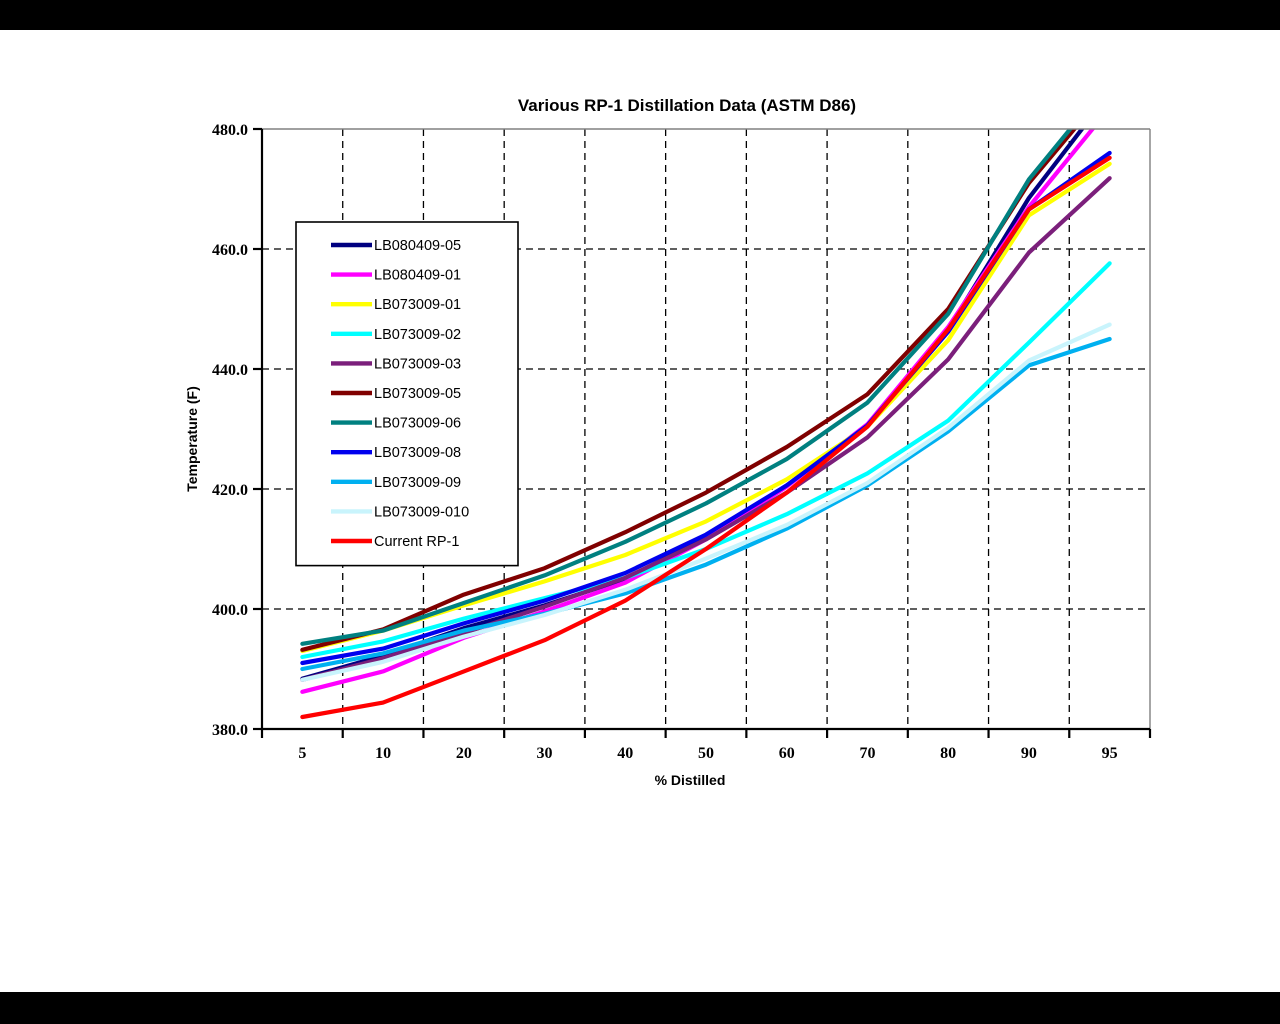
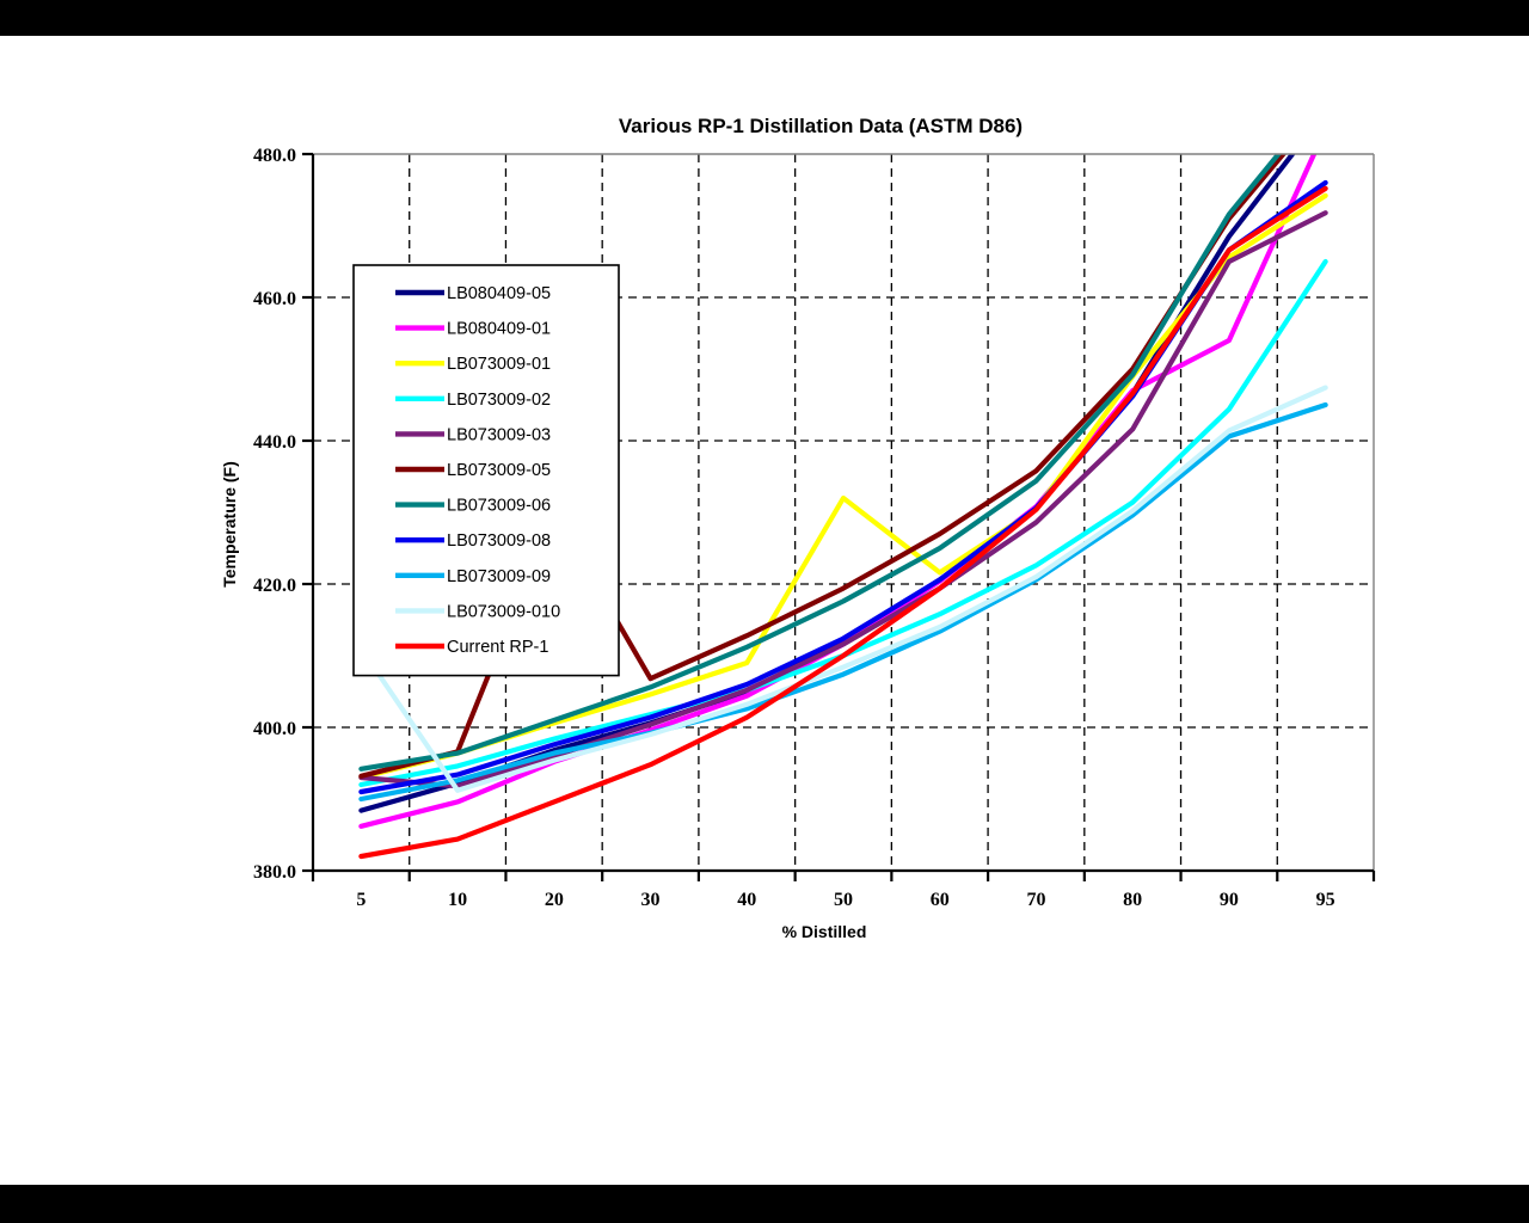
LB073009-03/5: 388 -> 393
LB073009-010/5: 388 -> 411
LB073009-05/20: 402 -> 430
LB073009-01/50: 415 -> 432
LB073009-01/80: 445 -> 449
LB080409-01/90: 467 -> 454
LB073009-03/90: 459 -> 465
LB073009-02/95: 458 -> 465
